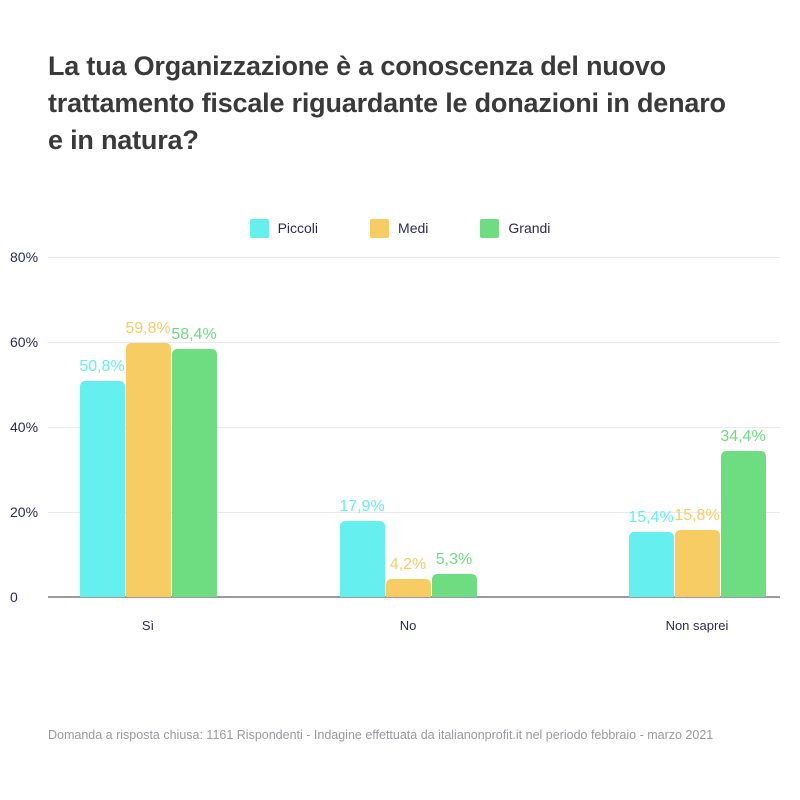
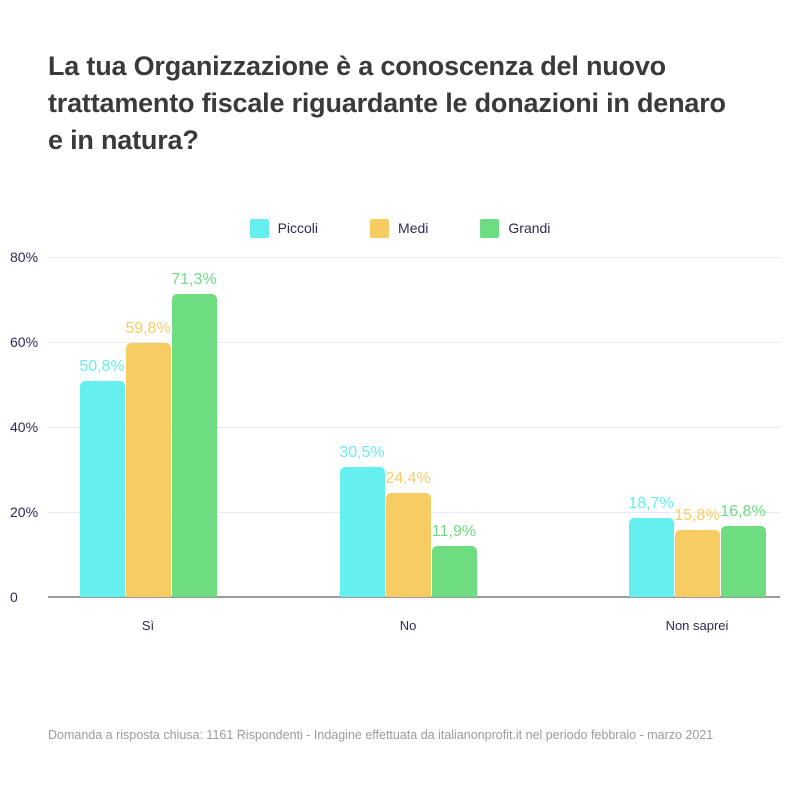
Grandi/Sì: 58,4% -> 71,3%
Piccoli/No: 17,9% -> 30,5%
Medi/No: 4,2% -> 24,4%
Grandi/No: 5,3% -> 11,9%
Piccoli/Non saprei: 15,4% -> 18,7%
Grandi/Non saprei: 34,4% -> 16,8%
